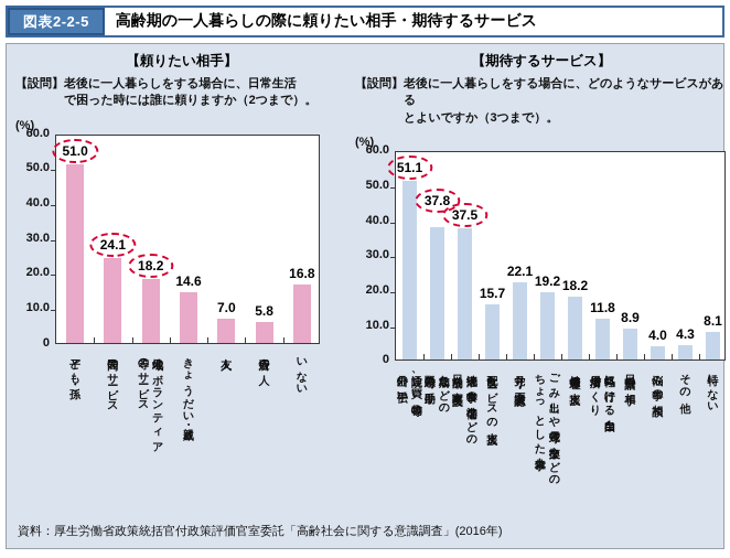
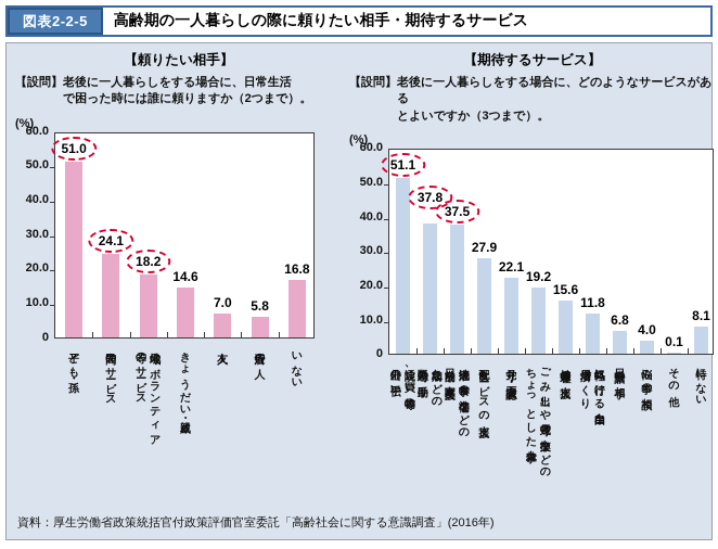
【期待するサービス】/配食サービスの支援: 15.7 -> 27.9
【期待するサービス】/健康管理の支援: 18.2 -> 15.6
【期待するサービス】/日常会話の相手: 8.9 -> 6.8
【期待するサービス】/その他: 4.3 -> 0.1
